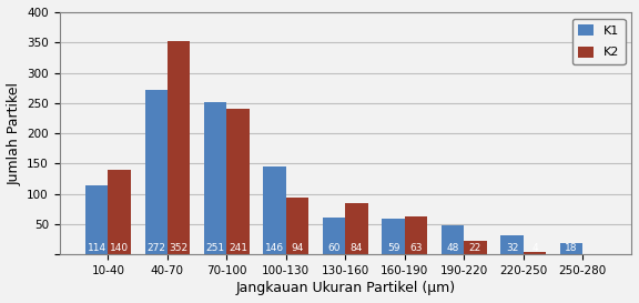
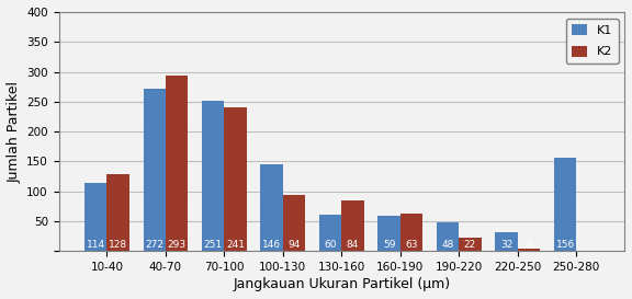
K2/10-40: 140 -> 128
K2/40-70: 352 -> 293
K1/250-280: 18 -> 156
